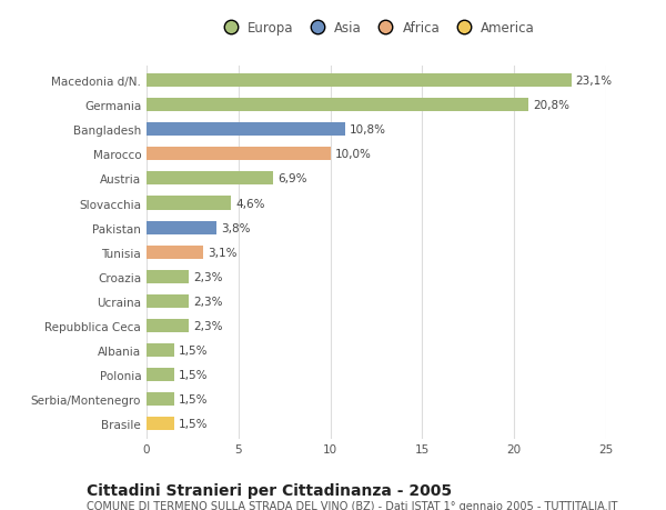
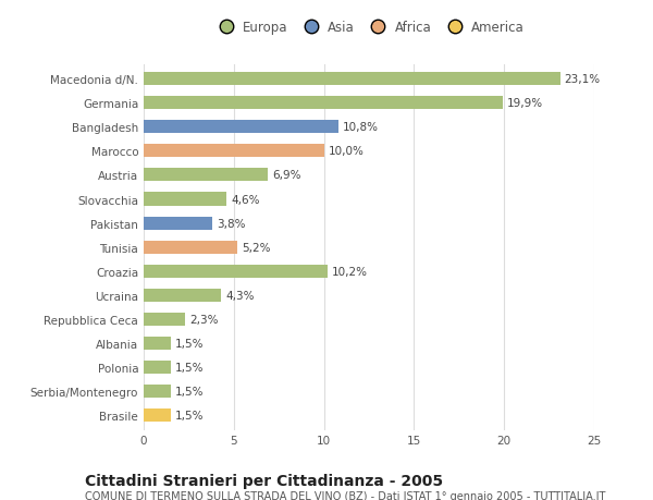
Germania: 20,8% -> 19,9%
Tunisia: 3,1% -> 5,2%
Croazia: 2,3% -> 10,2%
Ucraina: 2,3% -> 4,3%
